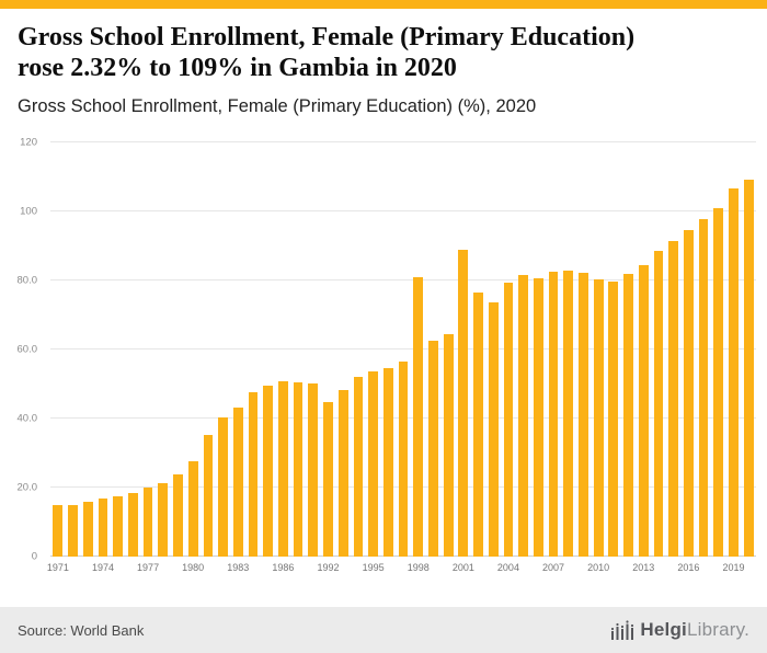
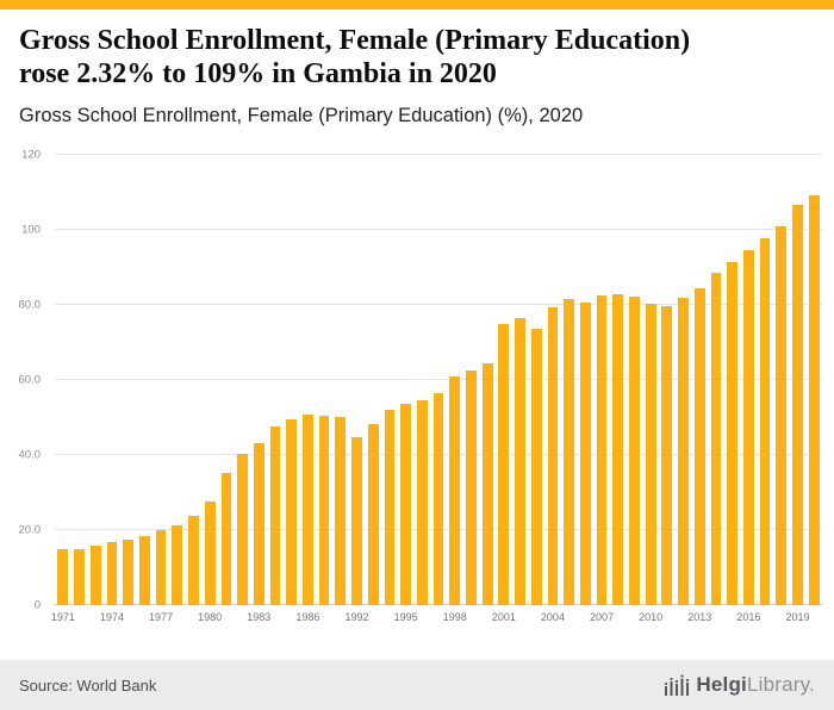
1998: 81 -> 61
2001: 89 -> 75
